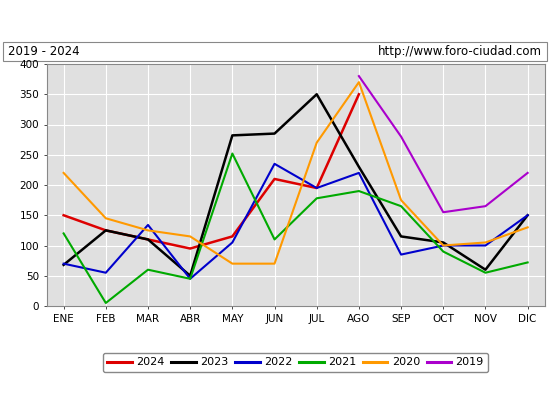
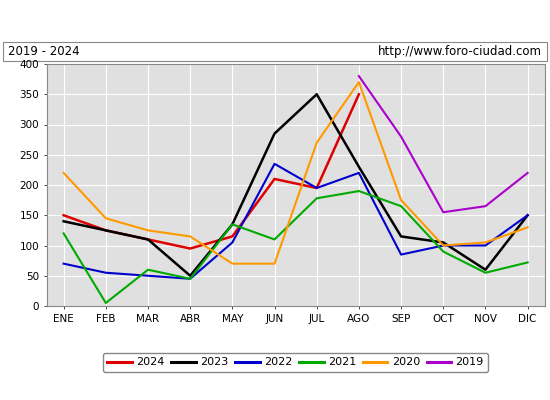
2023/ENE: 68 -> 140
2022/MAR: 134 -> 50
2023/MAY: 282 -> 135
2021/MAY: 252 -> 135
